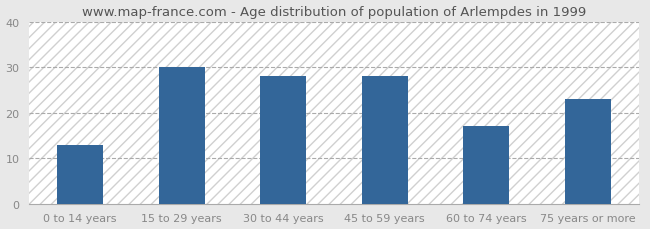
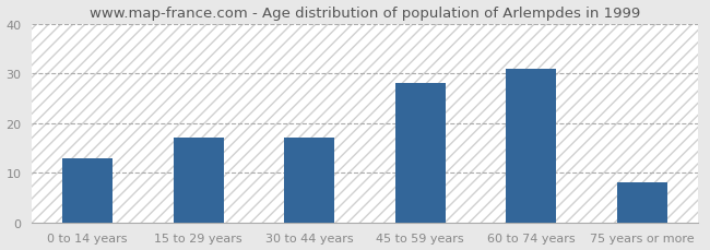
15 to 29 years: 30 -> 17
30 to 44 years: 28 -> 17
60 to 74 years: 17 -> 31
75 years or more: 23 -> 8
